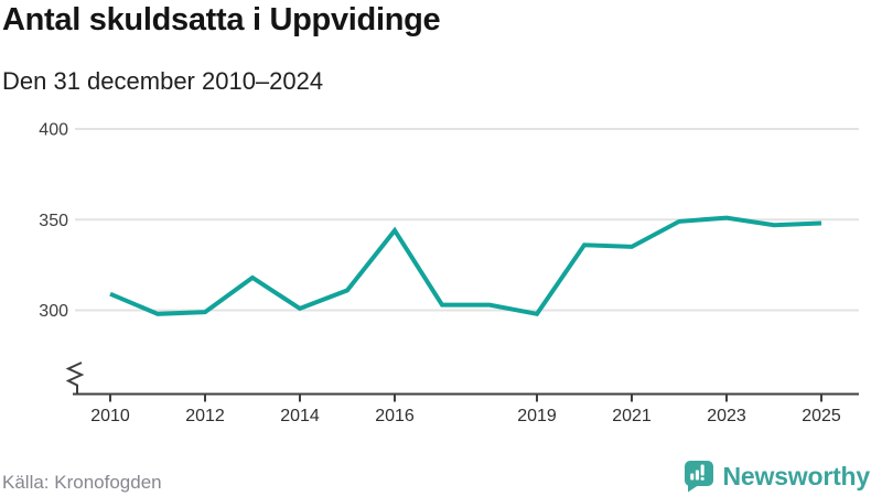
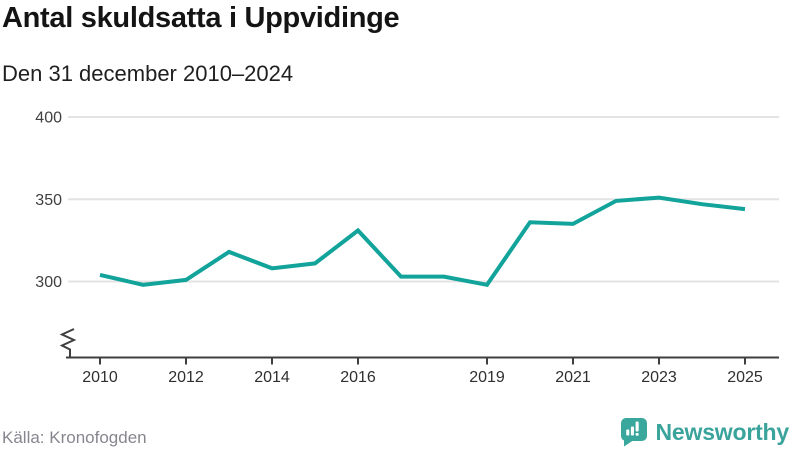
2010: 309 -> 304
2012: 299 -> 301
2014: 301 -> 308
2016: 344 -> 331
2025: 348 -> 344
